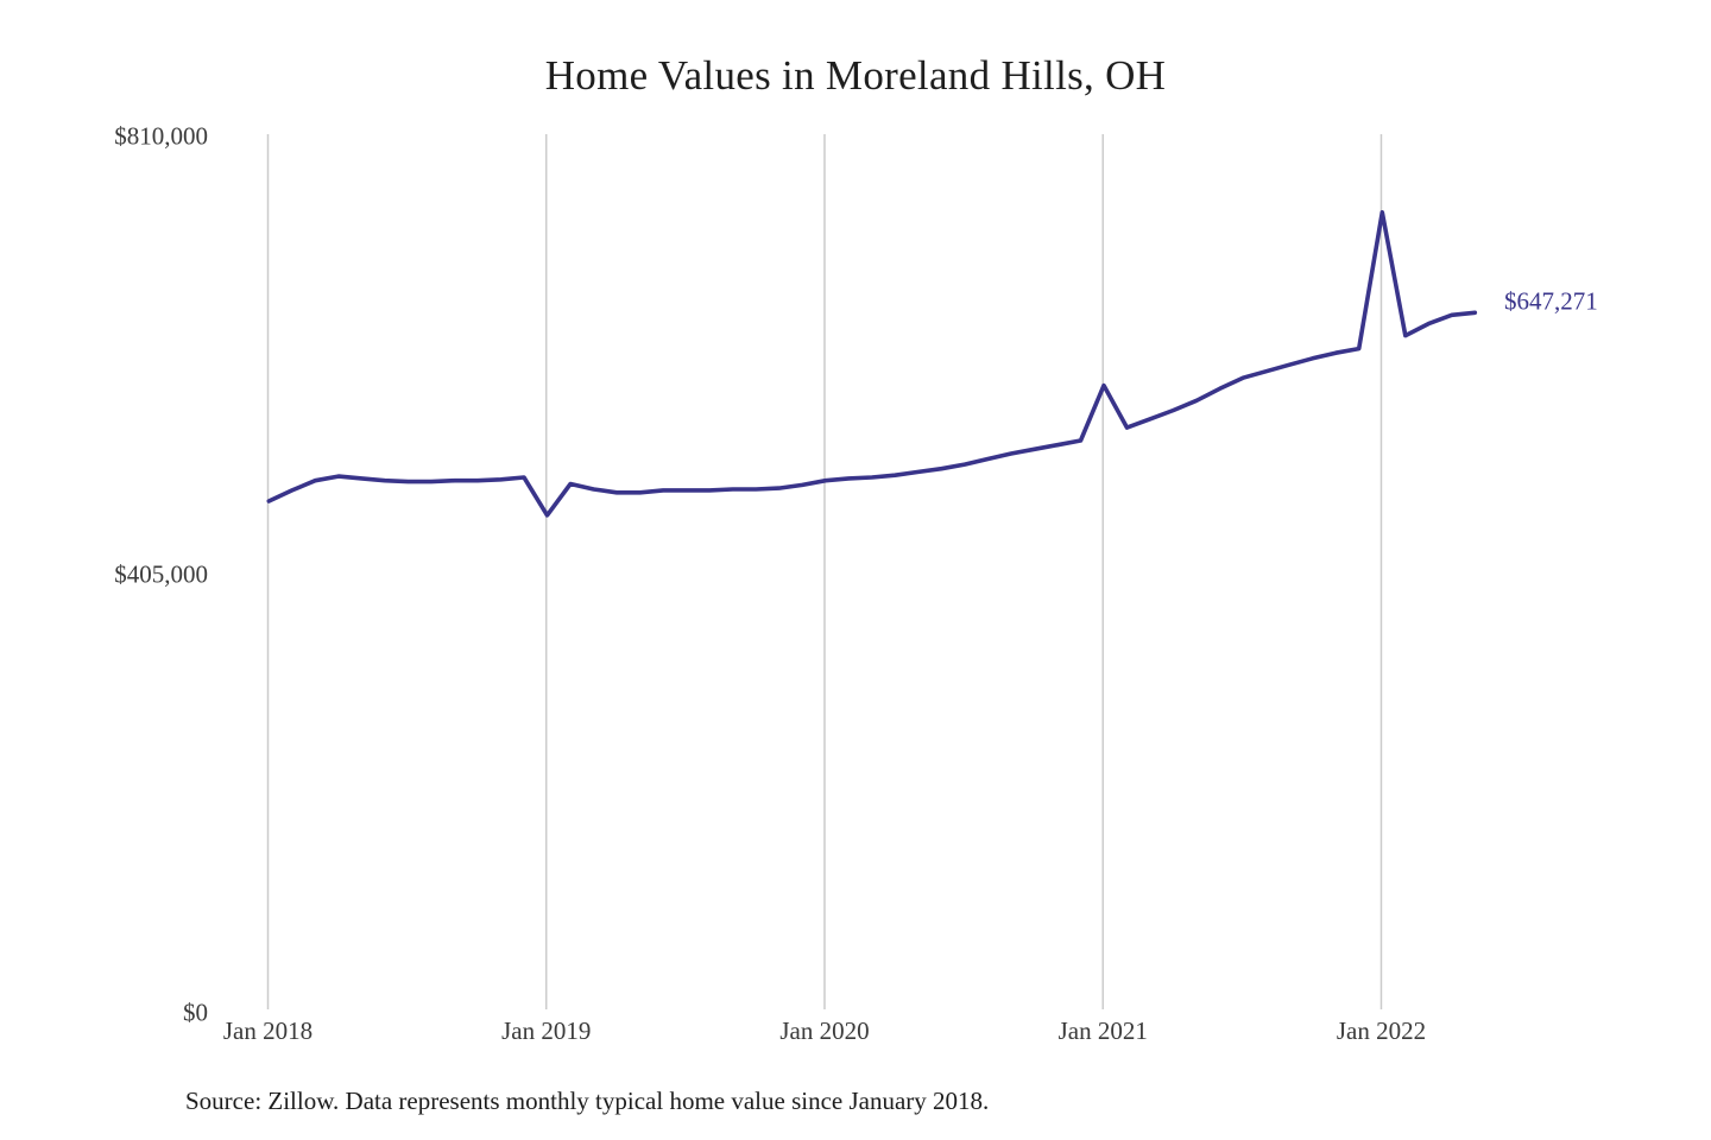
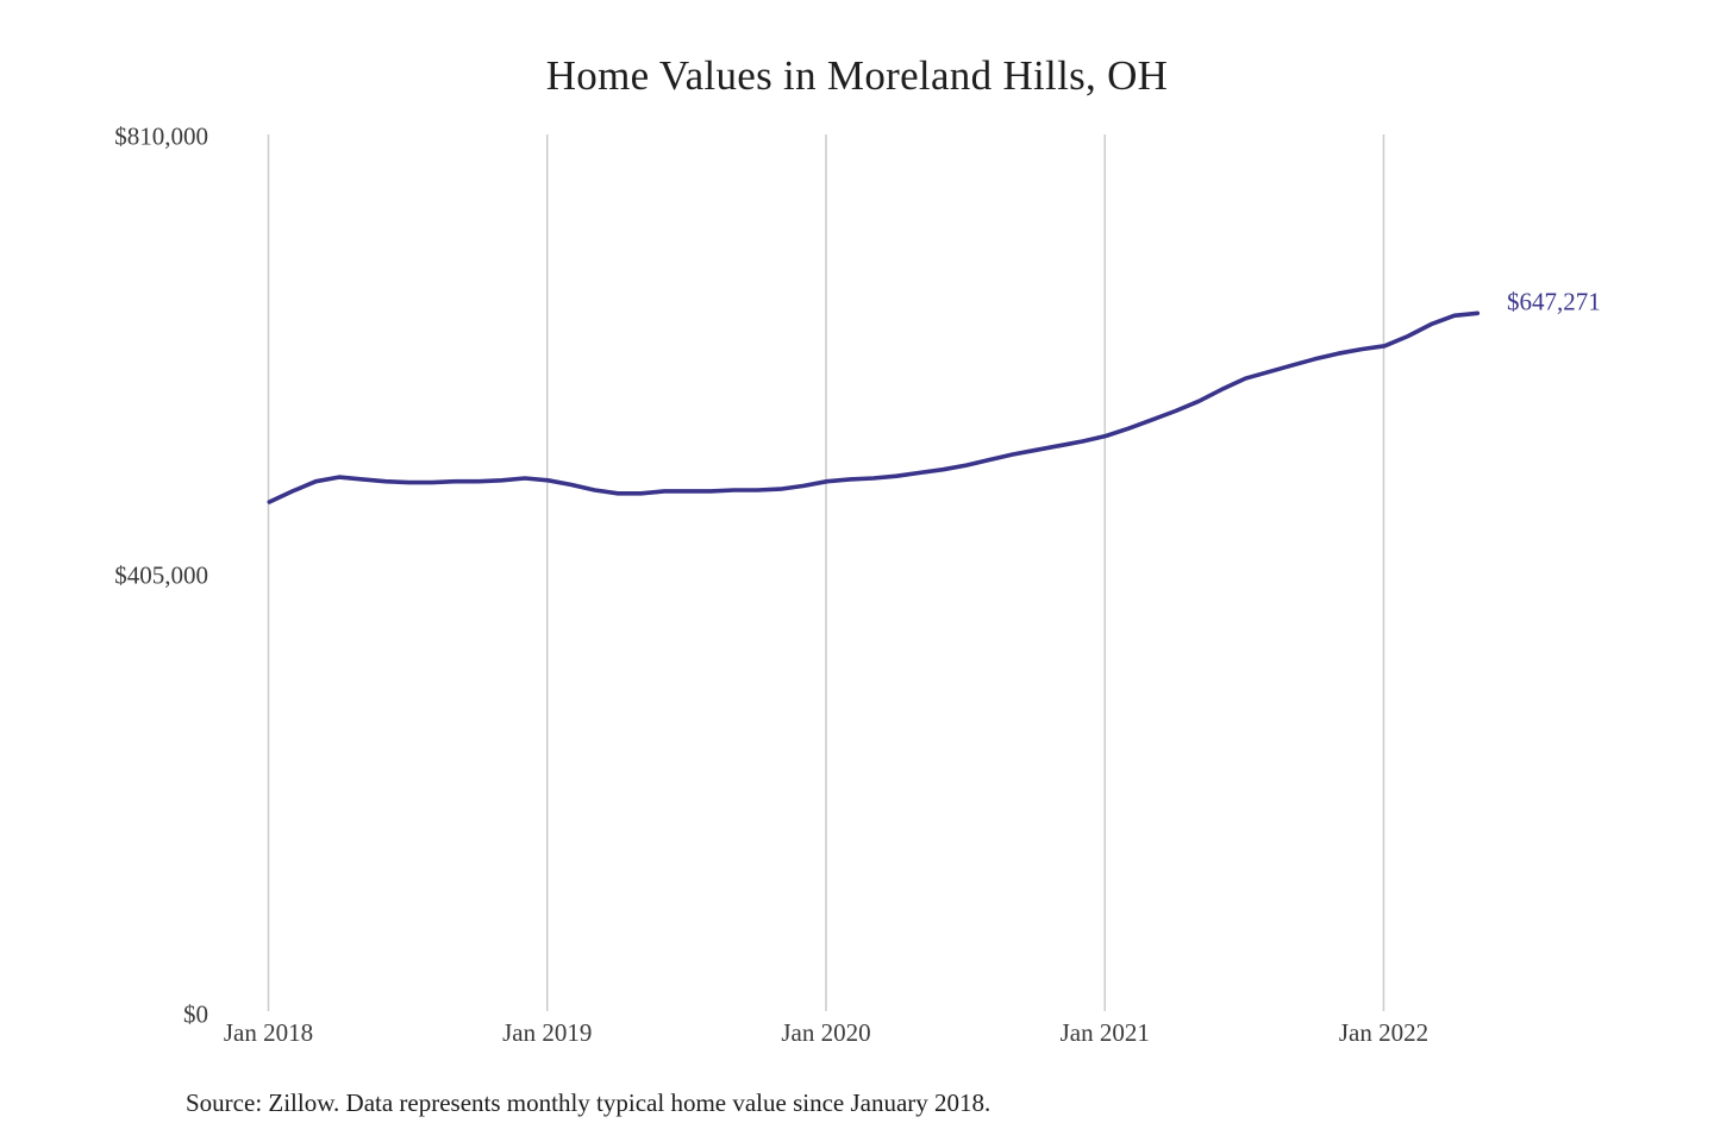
Jan 2019: $460000 -> $490000
Jan 2021: $580000 -> $530000
Jan 2022: $740000 -> $620000
